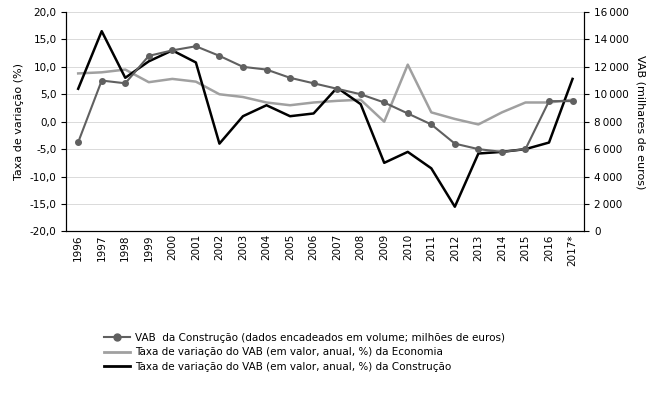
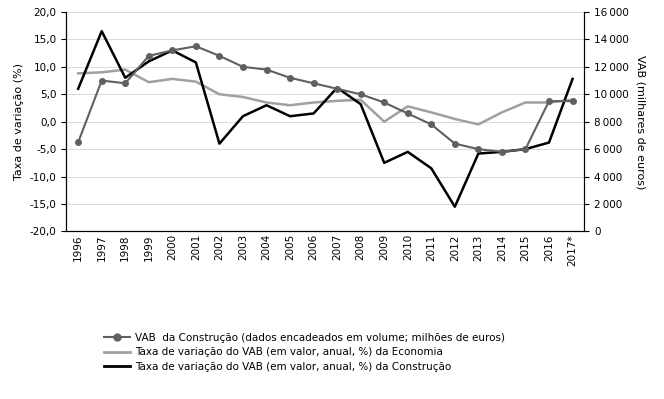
Taxa de variação do VAB (em valor, anual, %) da Economia/2010: 10,4 -> 2,8
